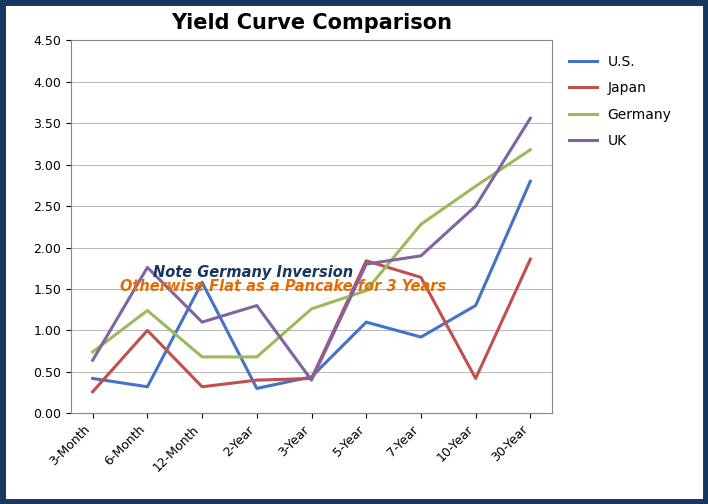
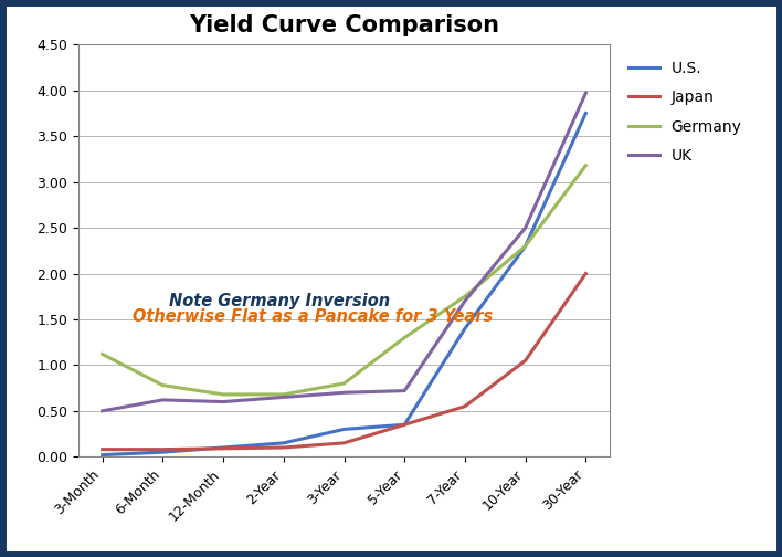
U.S./3-Month: 0.42 -> 0.02
Japan/3-Month: 0.26 -> 0.08
Germany/3-Month: 0.74 -> 1.12
UK/3-Month: 0.64 -> 0.50
U.S./6-Month: 0.32 -> 0.05
Japan/6-Month: 1.00 -> 0.08
Germany/6-Month: 1.24 -> 0.78
UK/6-Month: 1.76 -> 0.62
U.S./12-Month: 1.58 -> 0.10
Japan/12-Month: 0.32 -> 0.09
UK/12-Month: 1.10 -> 0.60
U.S./2-Year: 0.30 -> 0.15
Japan/2-Year: 0.40 -> 0.10
UK/2-Year: 1.30 -> 0.65
U.S./3-Year: 0.44 -> 0.30
Japan/3-Year: 0.42 -> 0.15
Germany/3-Year: 1.26 -> 0.80
UK/3-Year: 0.40 -> 0.70
U.S./5-Year: 1.10 -> 0.35
Japan/5-Year: 1.84 -> 0.35
Germany/5-Year: 1.48 -> 1.30
UK/5-Year: 1.80 -> 0.72
U.S./7-Year: 0.92 -> 1.40
Japan/7-Year: 1.64 -> 0.55
Germany/7-Year: 2.28 -> 1.75
UK/7-Year: 1.90 -> 1.70
U.S./10-Year: 1.30 -> 2.30
Japan/10-Year: 0.42 -> 1.05
Germany/10-Year: 2.74 -> 2.30
U.S./30-Year: 2.80 -> 3.75
Japan/30-Year: 1.86 -> 2.00
UK/30-Year: 3.56 -> 3.97
